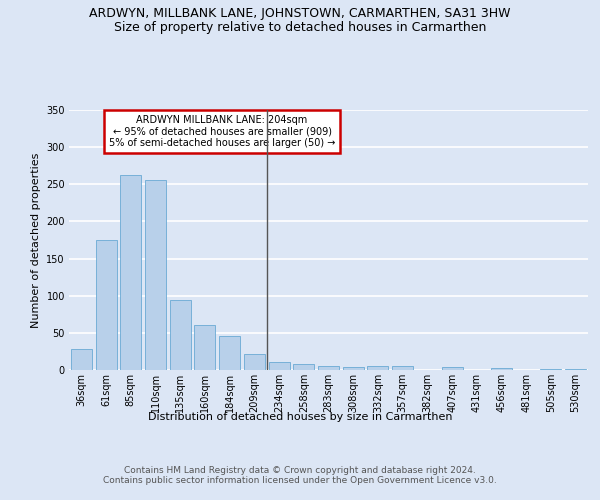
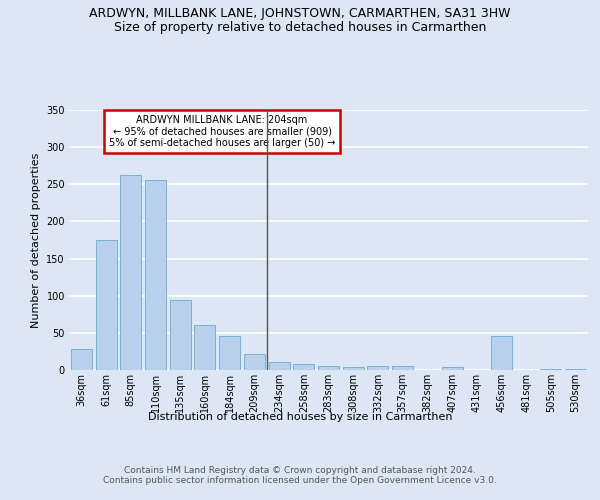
456sqm: 3 -> 46
